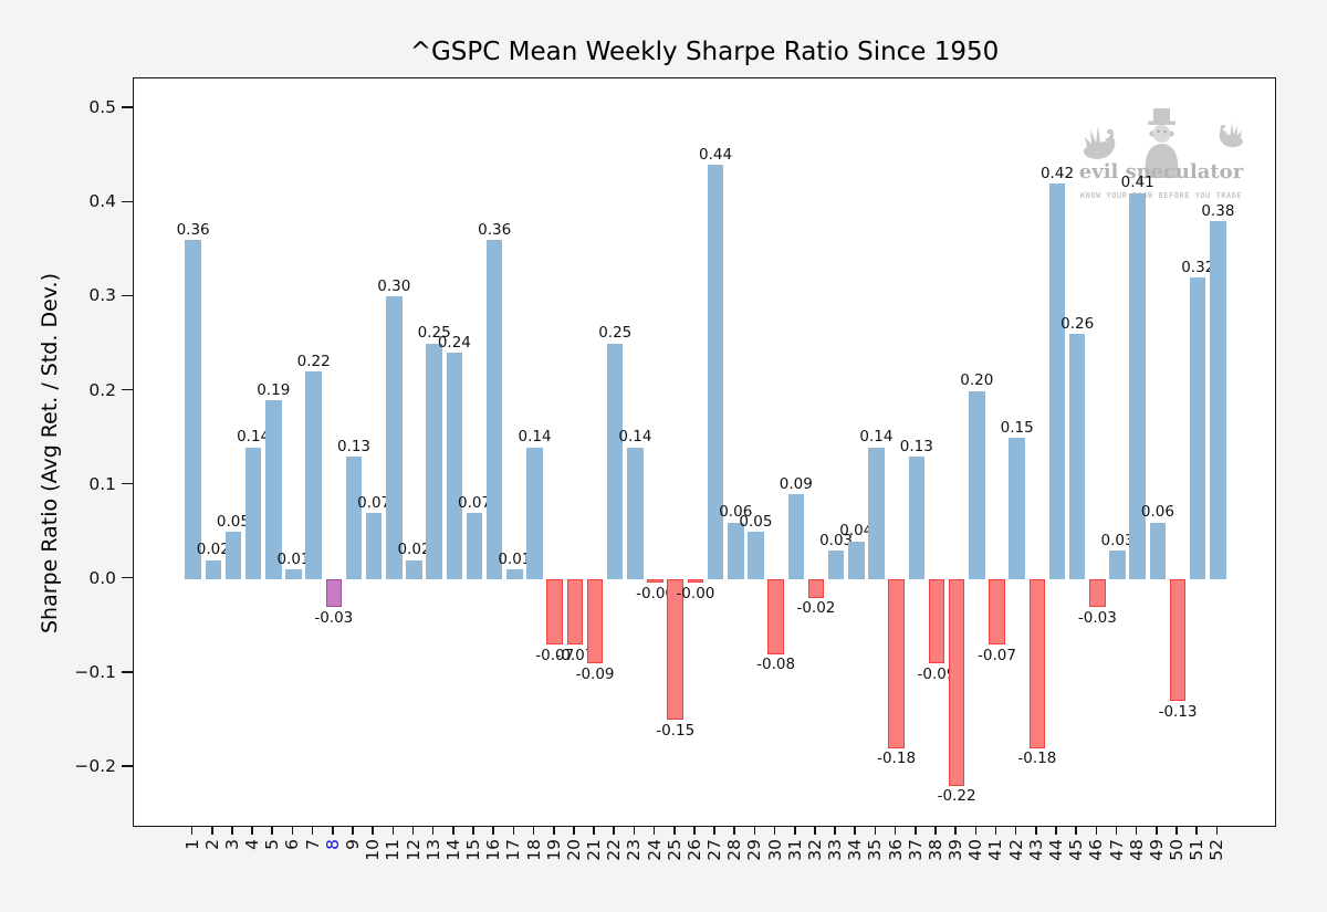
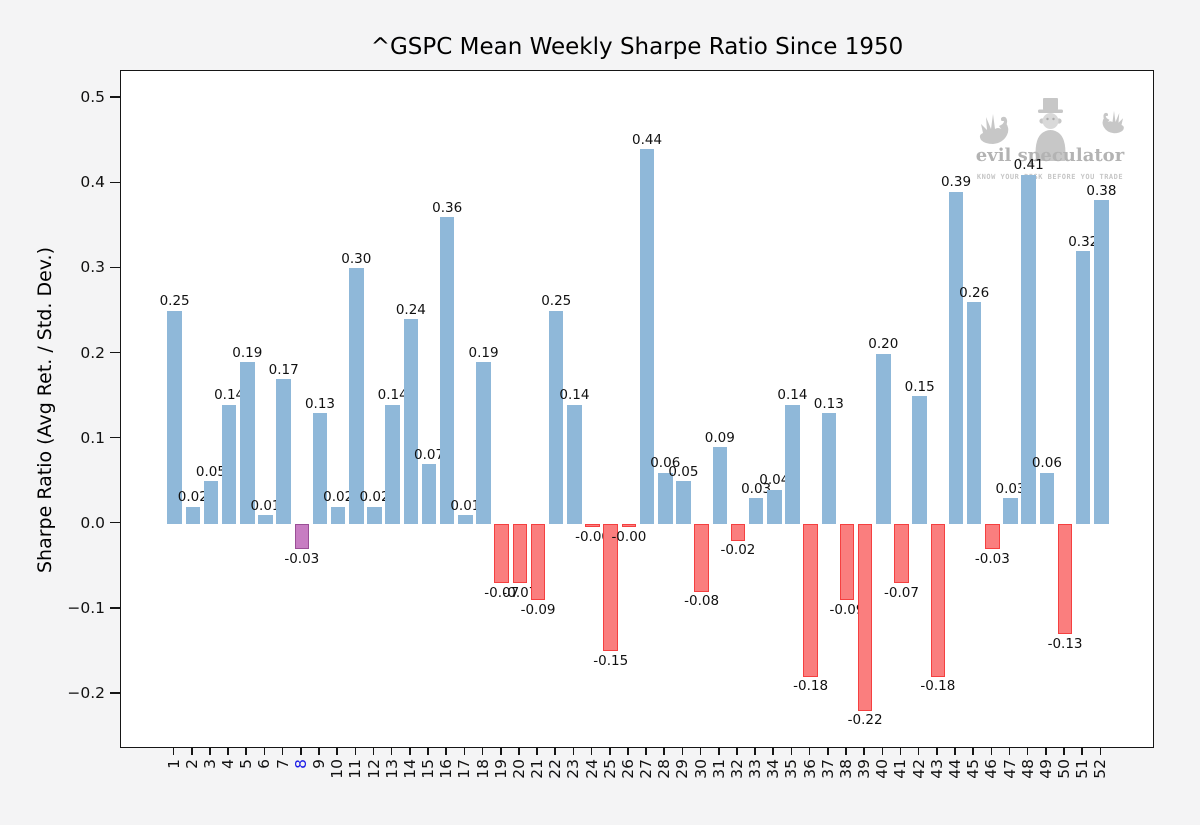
1: 0.36 -> 0.25
7: 0.22 -> 0.17
10: 0.07 -> 0.02
13: 0.25 -> 0.14
18: 0.14 -> 0.19
44: 0.42 -> 0.39
